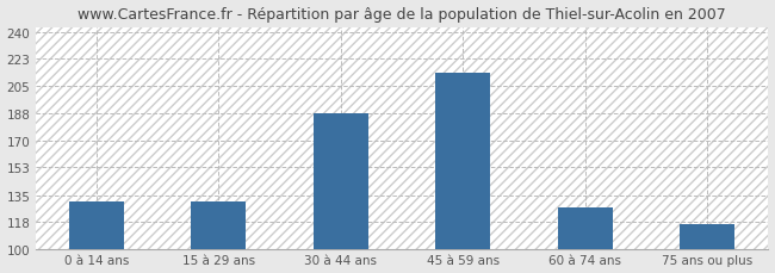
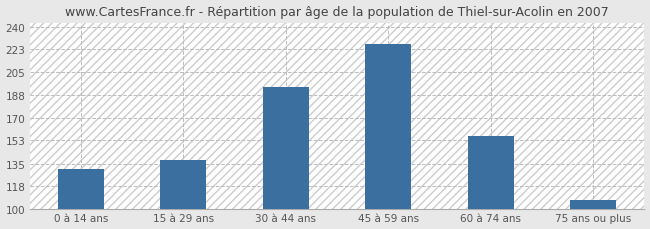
15 à 29 ans: 131 -> 138
30 à 44 ans: 188 -> 194
45 à 59 ans: 214 -> 227
60 à 74 ans: 127 -> 156
75 ans ou plus: 116 -> 107
